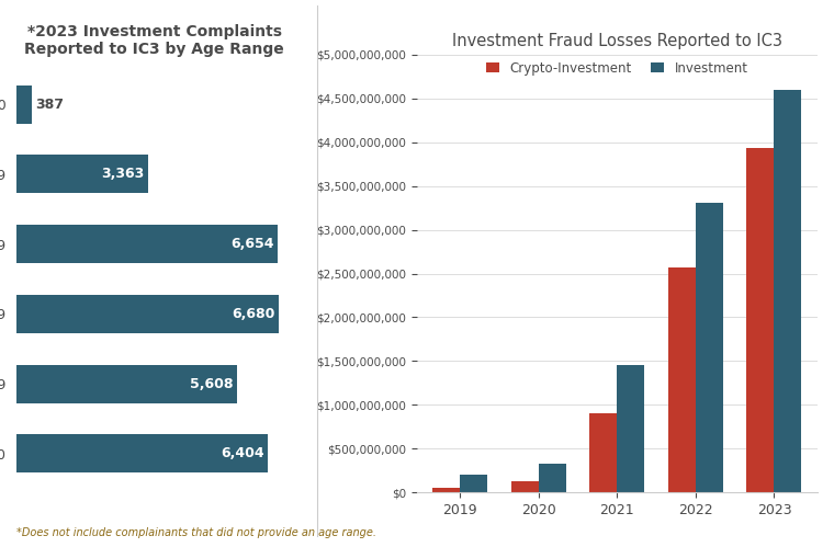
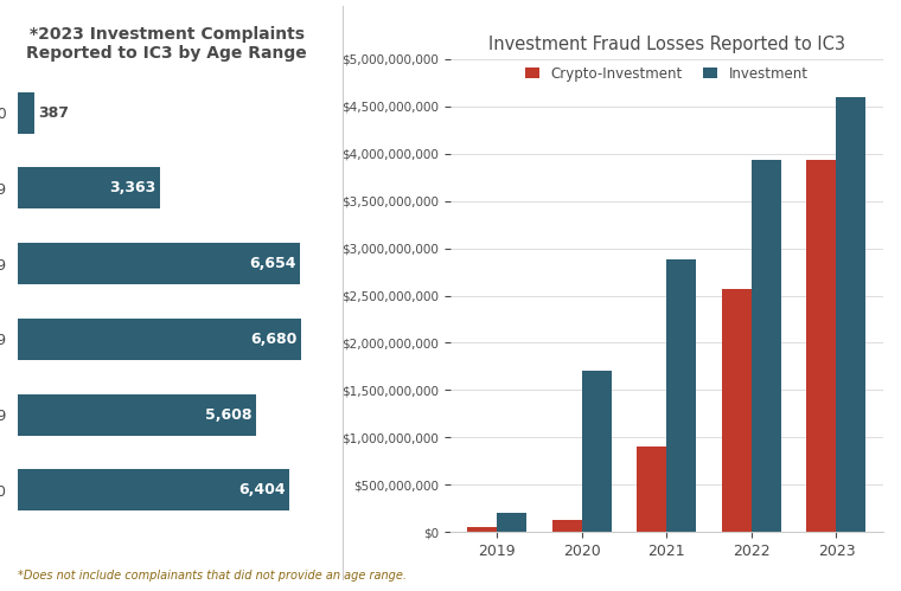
Investment Fraud Losses Reported to IC3/Investment/2020: $330,000,000 -> $1,700,000,000
Investment Fraud Losses Reported to IC3/Investment/2021: $1,450,000,000 -> $2,880,000,000
Investment Fraud Losses Reported to IC3/Investment/2022: $3,310,000,000 -> $3,940,000,000
